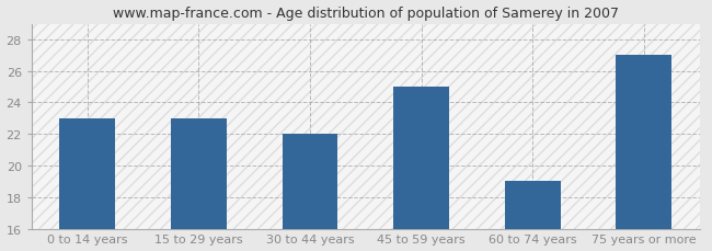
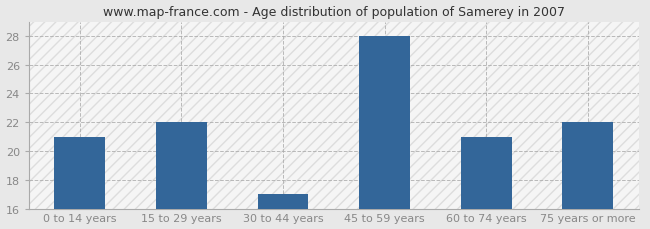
0 to 14 years: 23 -> 21
15 to 29 years: 23 -> 22
30 to 44 years: 22 -> 17
45 to 59 years: 25 -> 28
60 to 74 years: 19 -> 21
75 years or more: 27 -> 22
